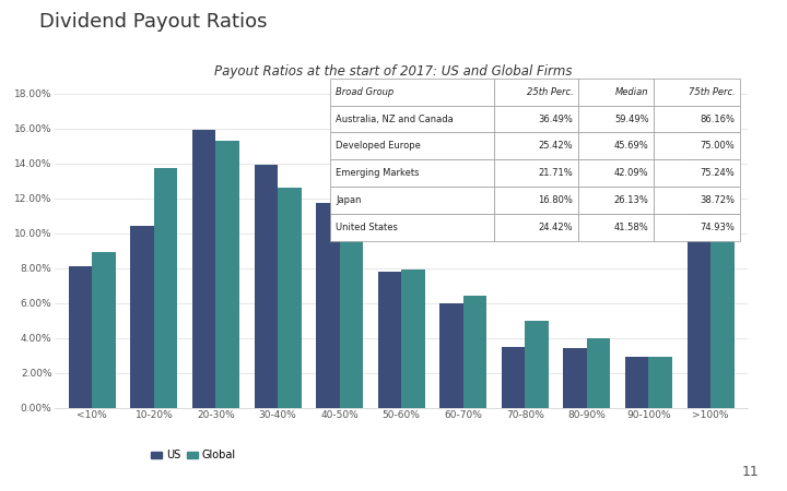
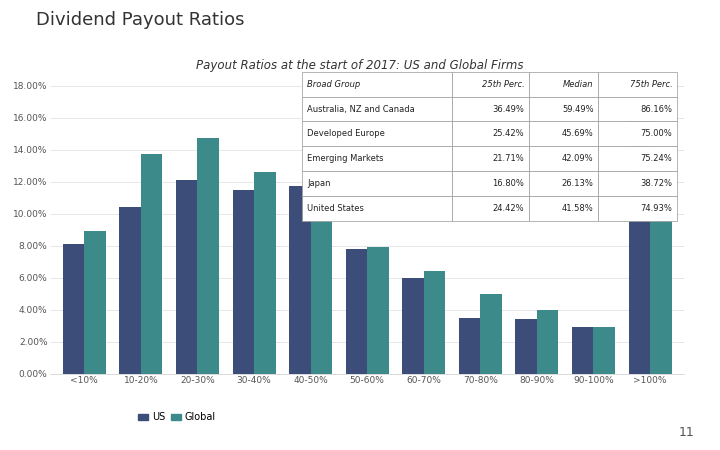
US/20-30%: 15.9% -> 12.1%
Global/20-30%: 15.3% -> 14.7%
US/30-40%: 13.9% -> 11.5%
